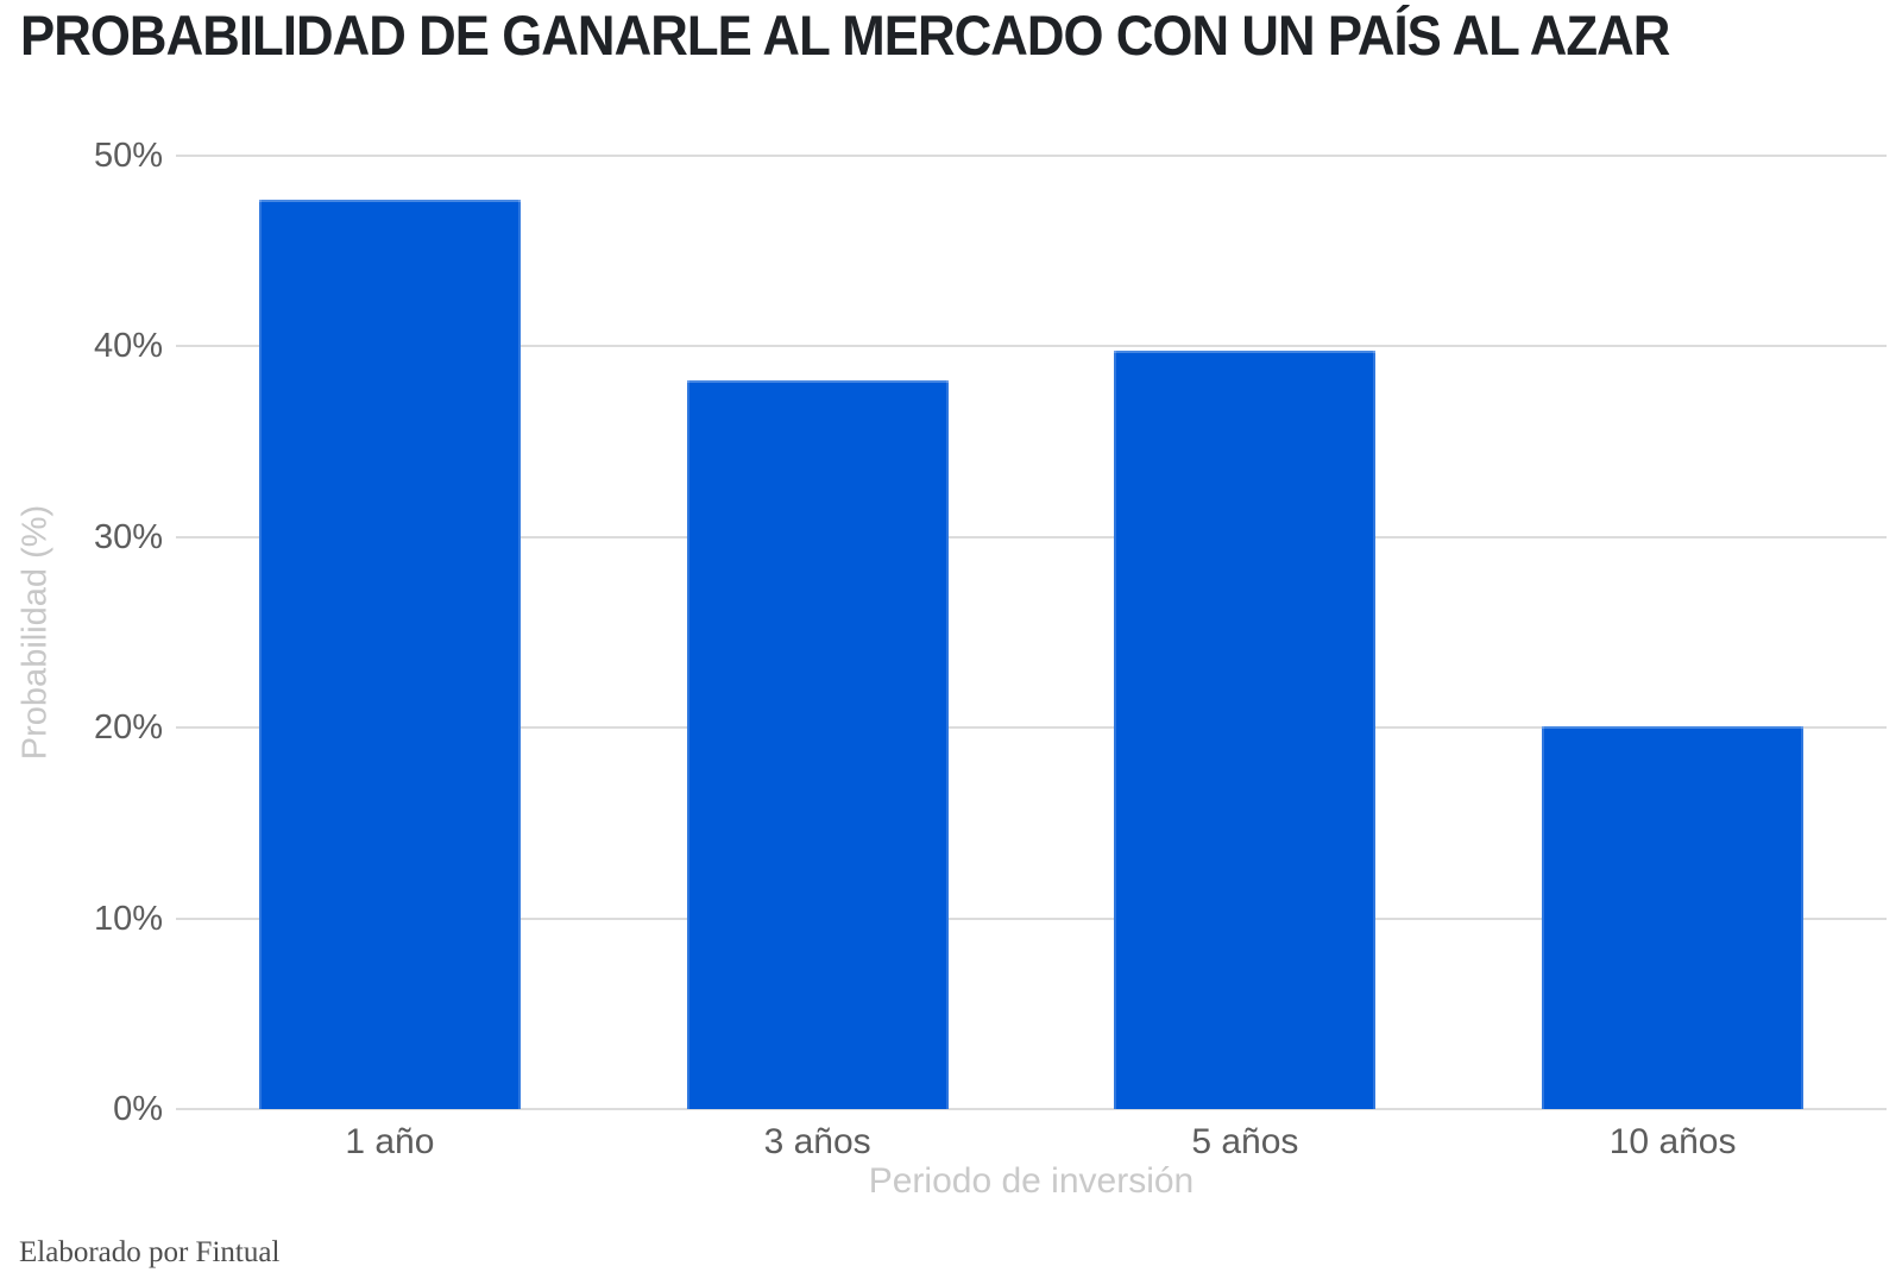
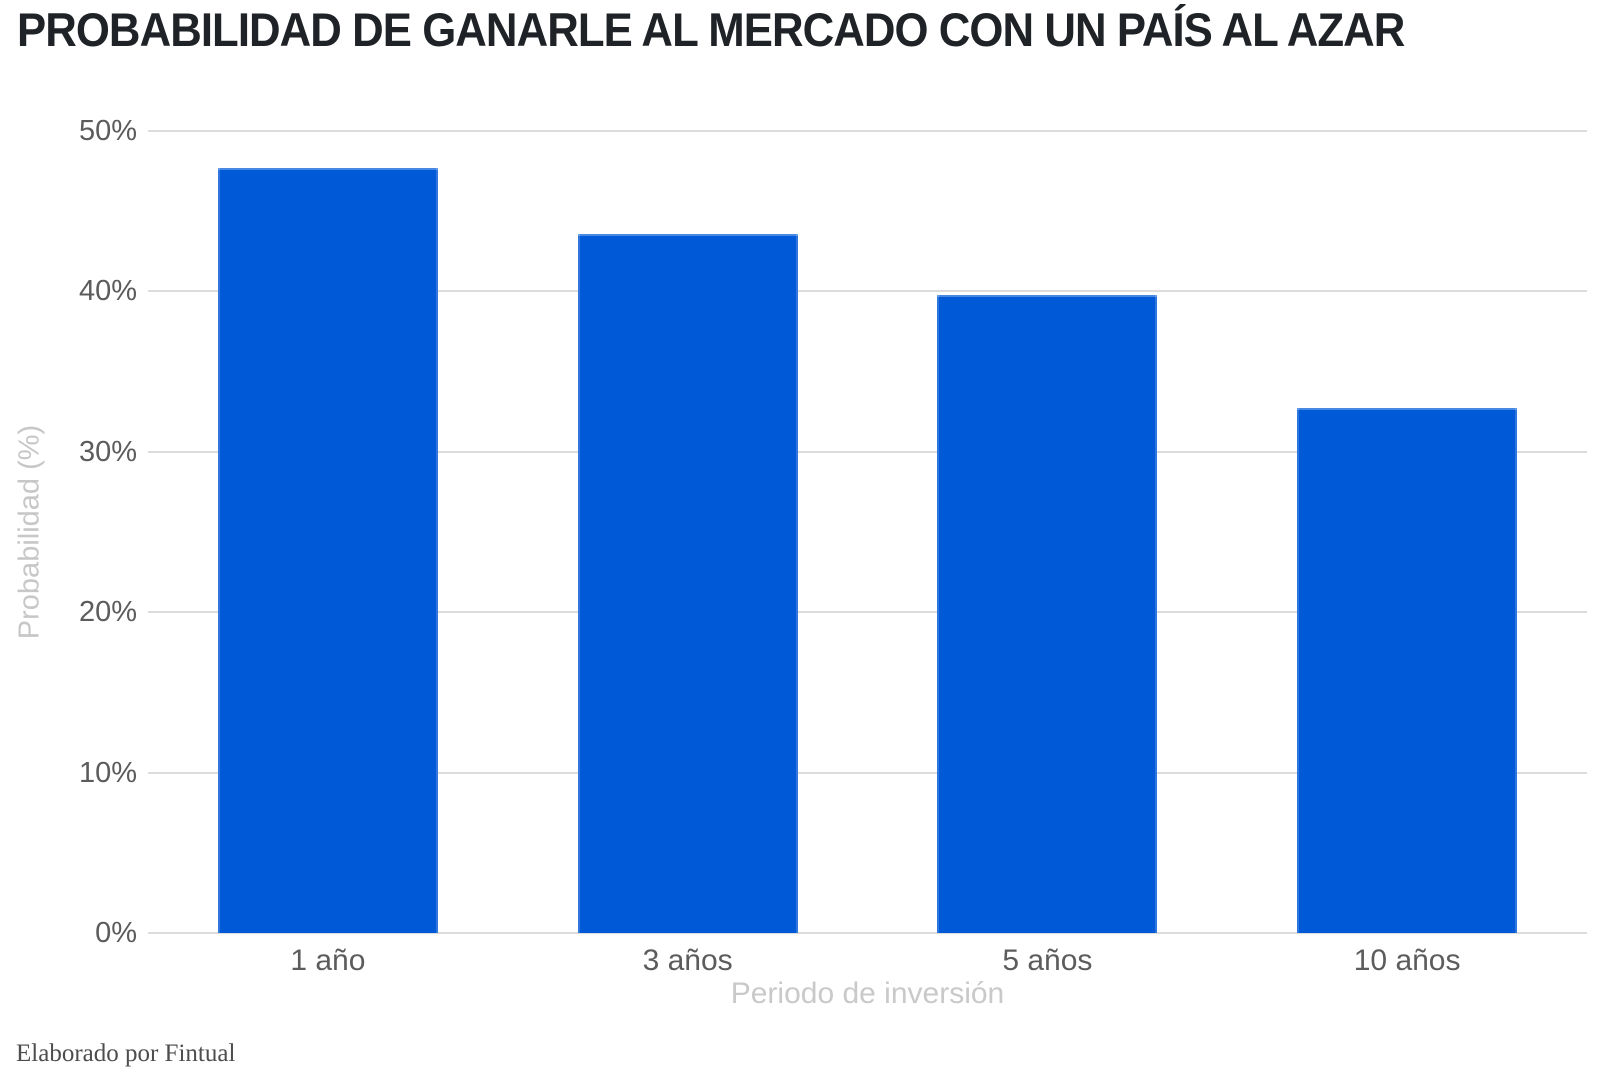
3 años: 38.2% -> 43.6%
10 años: 20.1% -> 32.7%
